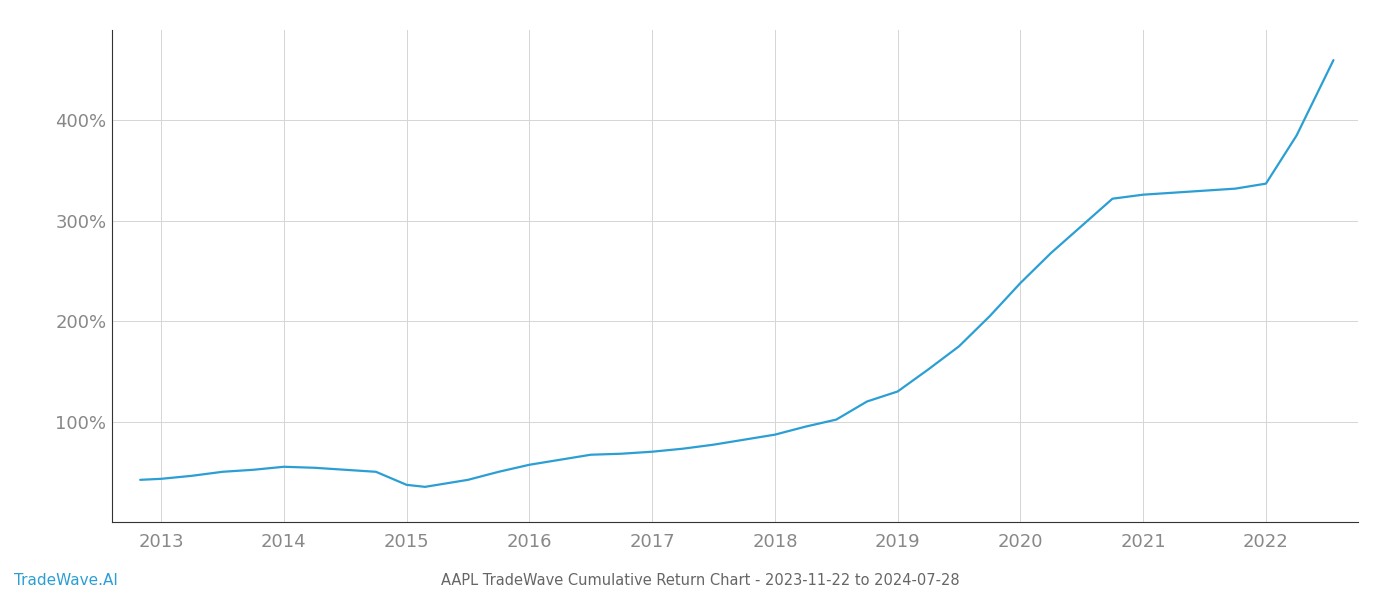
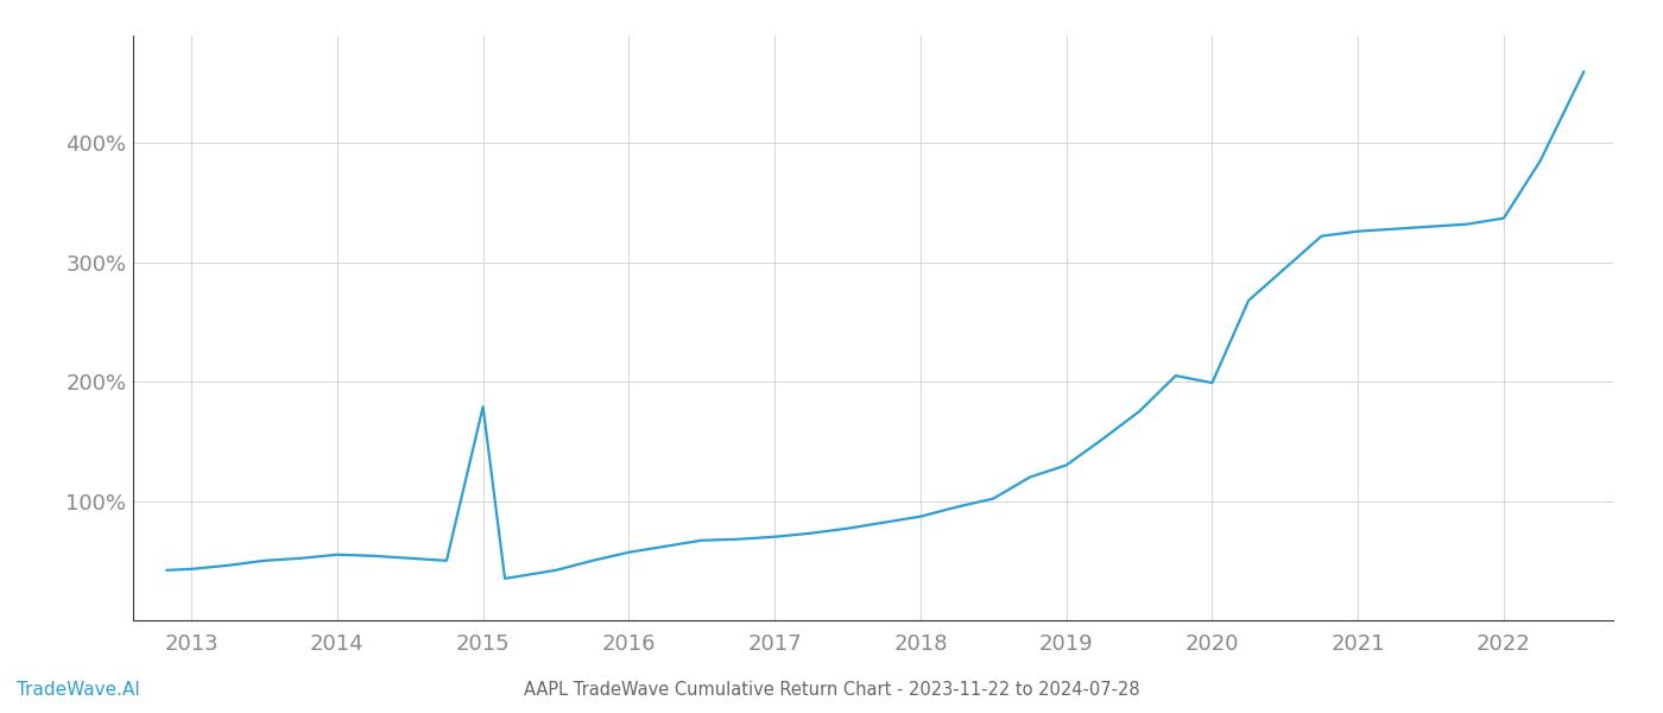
2015: 37% -> 179%
2020: 238% -> 199%
